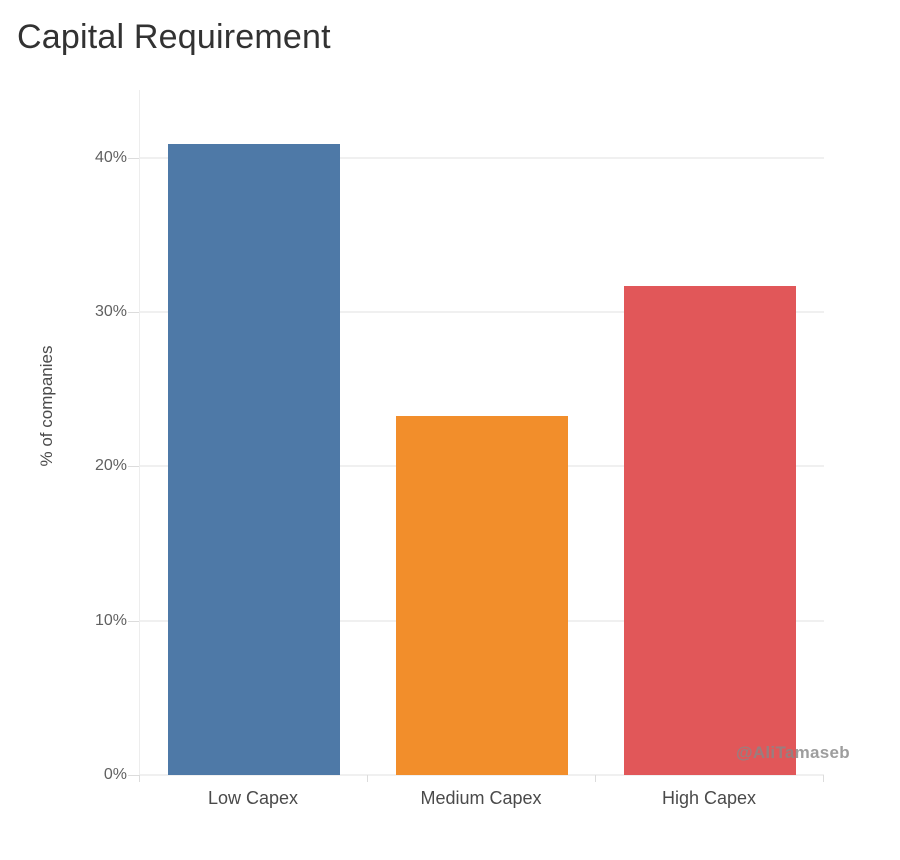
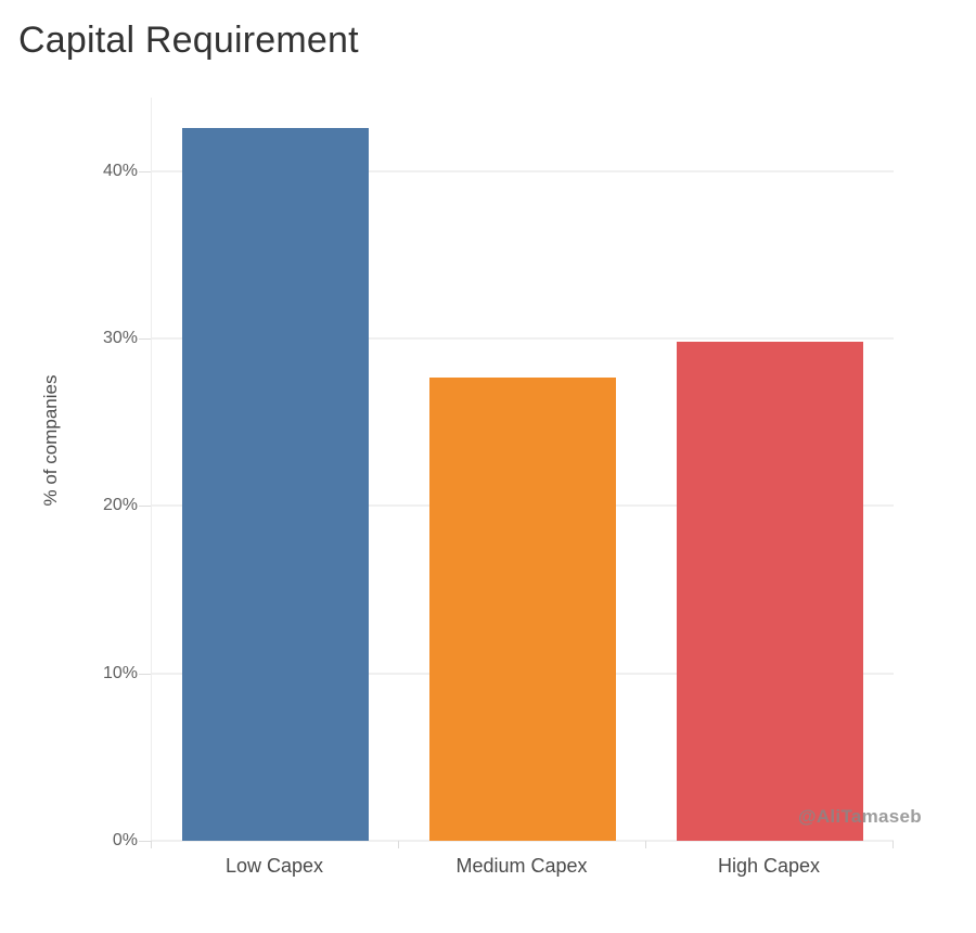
Low Capex: 40.9% -> 42.6%
Medium Capex: 23.3% -> 27.7%
High Capex: 31.7% -> 29.8%
